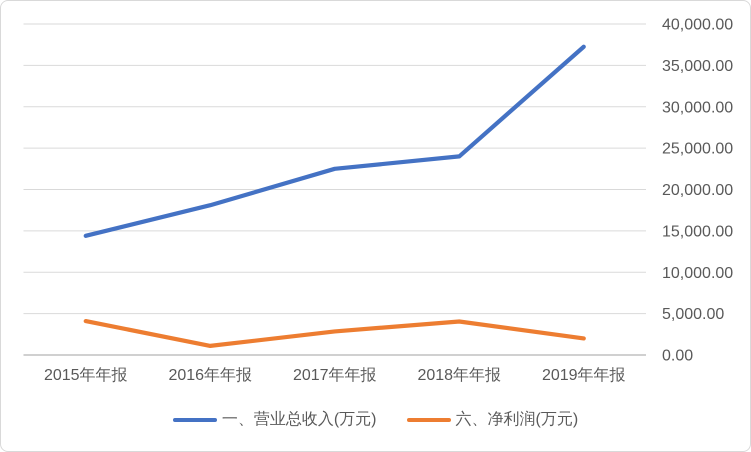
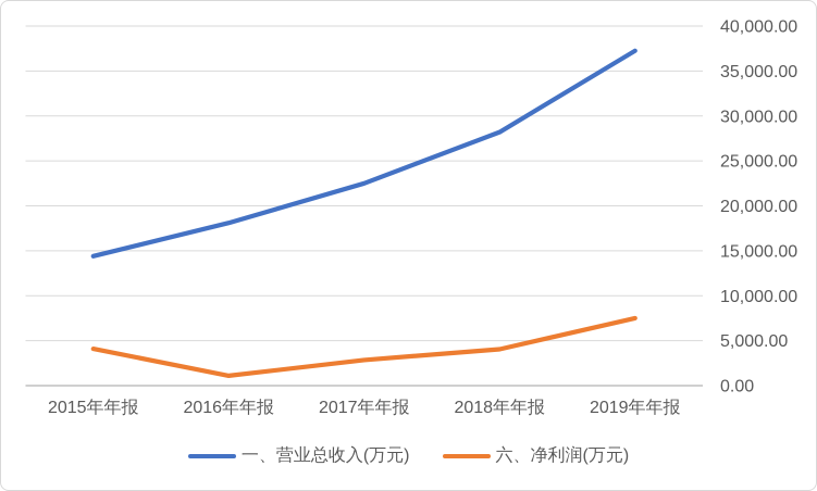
一、营业总收入(万元)/2018年年报: 24000 -> 28000
六、净利润(万元)/2019年年报: 2000 -> 8000
